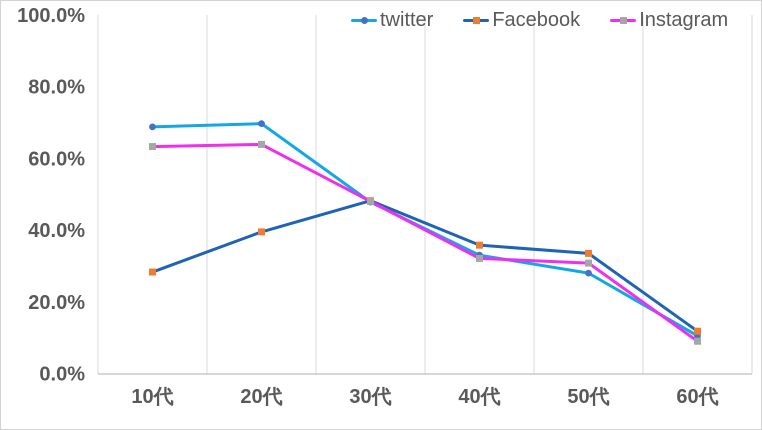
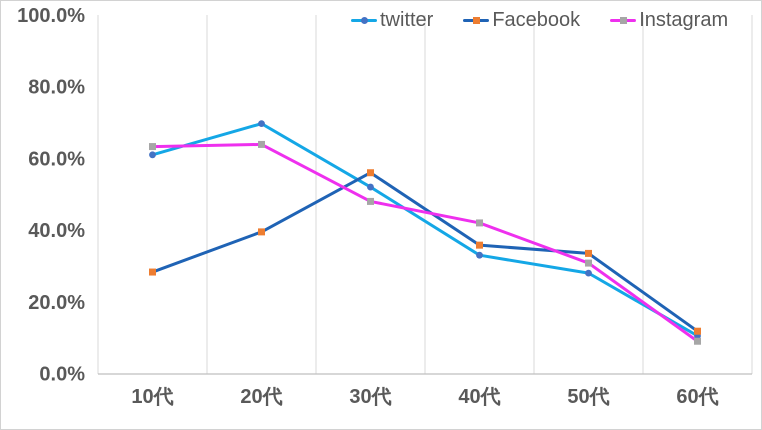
twitter/10代: 69% -> 61%
twitter/30代: 48% -> 52%
Facebook/30代: 48% -> 56%
Instagram/40代: 32% -> 42%
